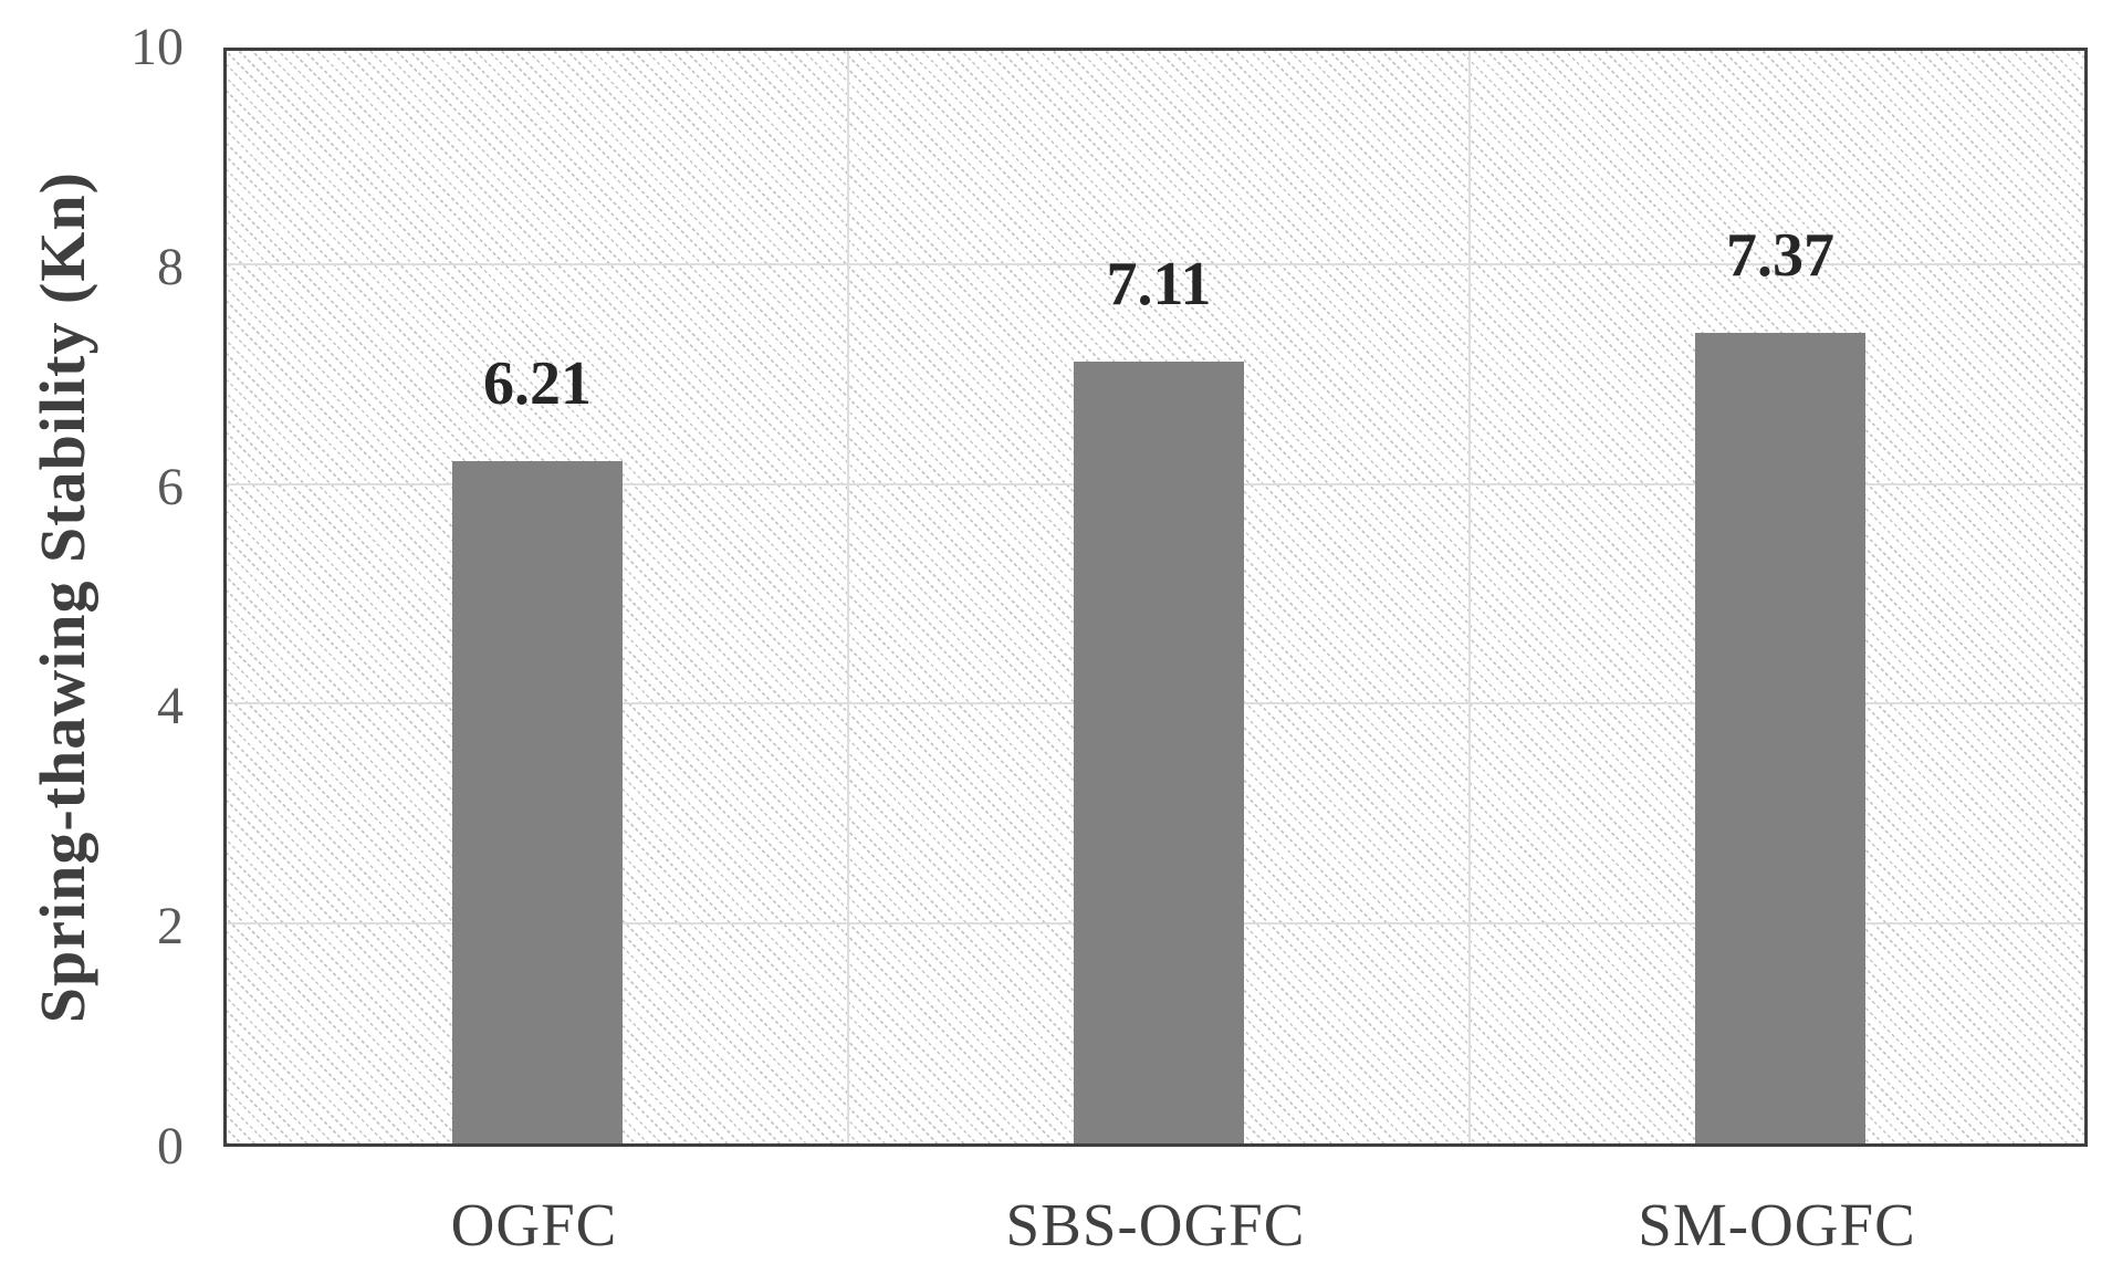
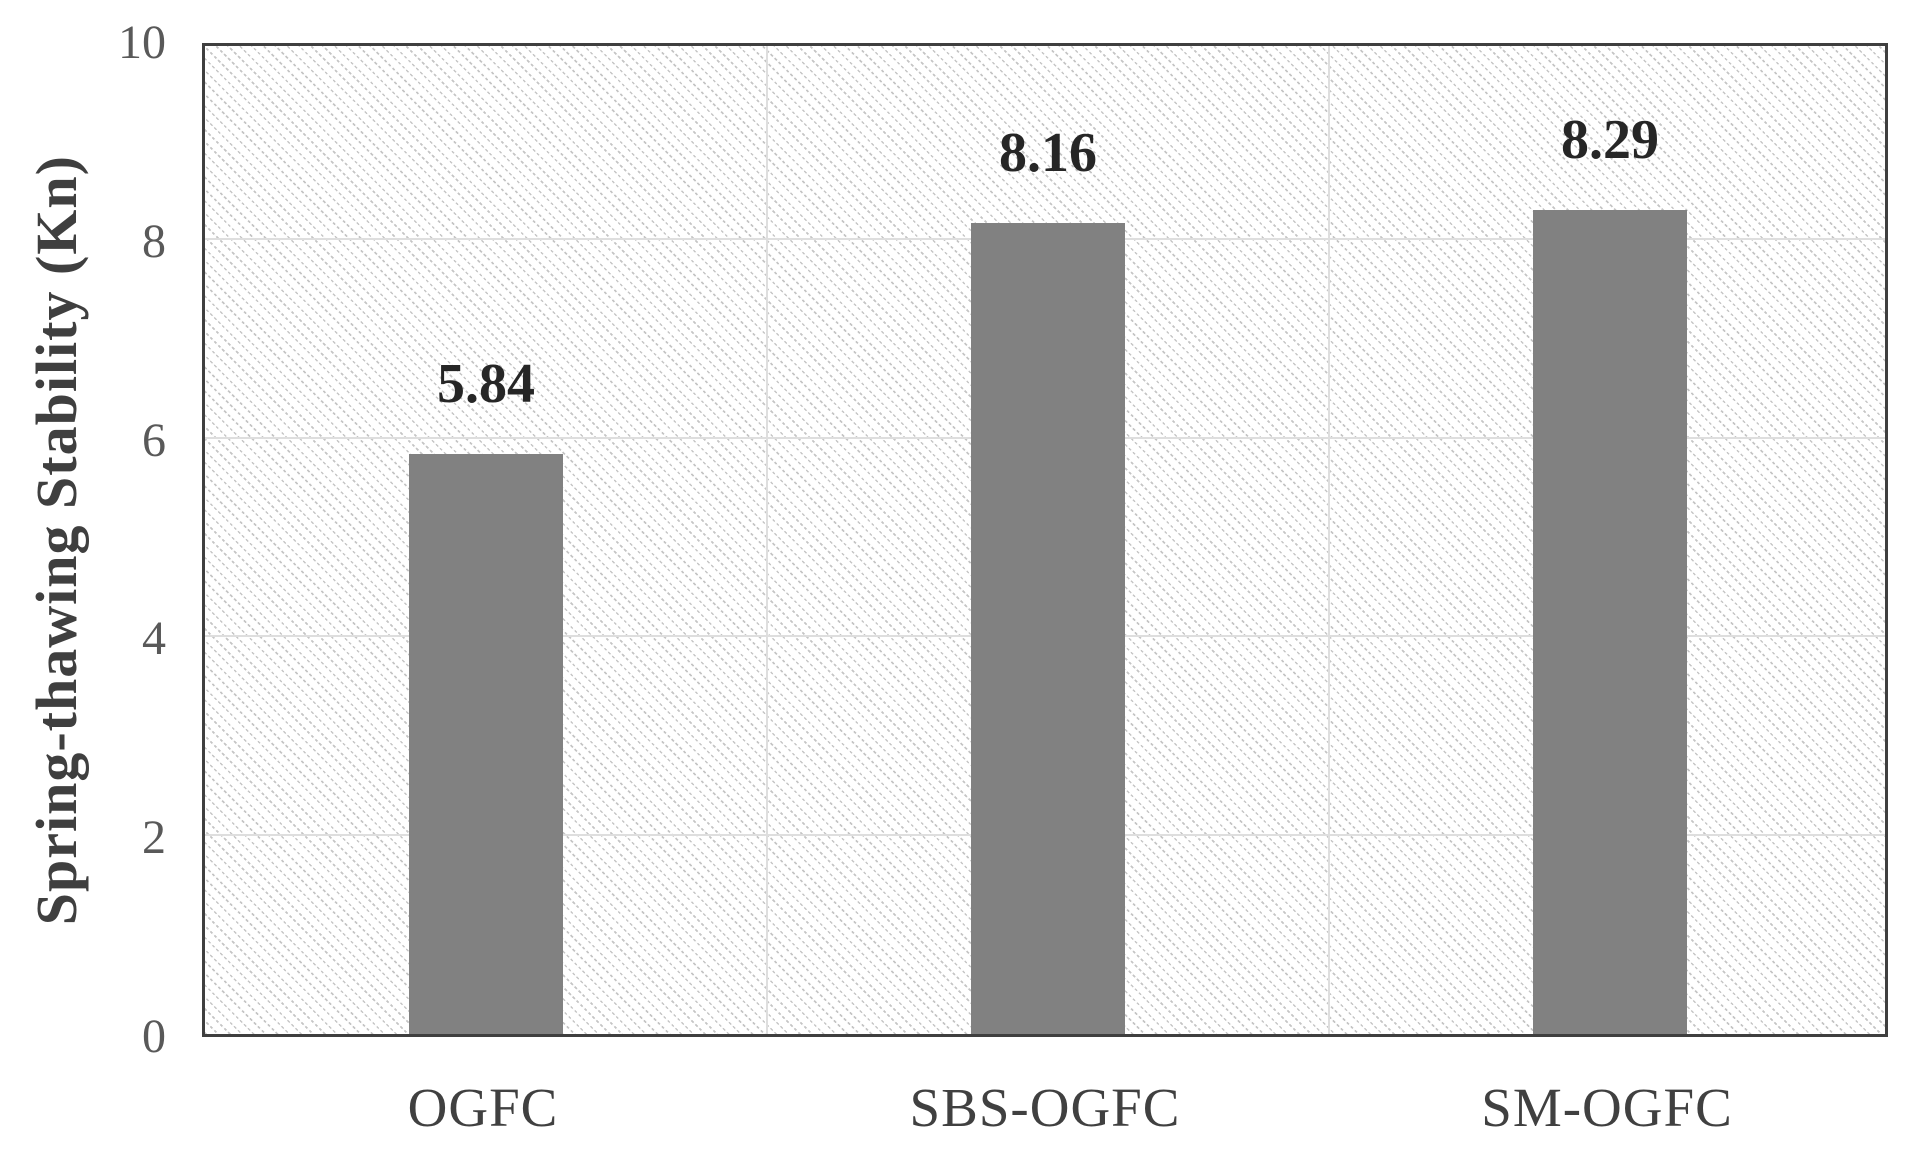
OGFC: 6.21 -> 5.84
SBS-OGFC: 7.11 -> 8.16
SM-OGFC: 7.37 -> 8.29
